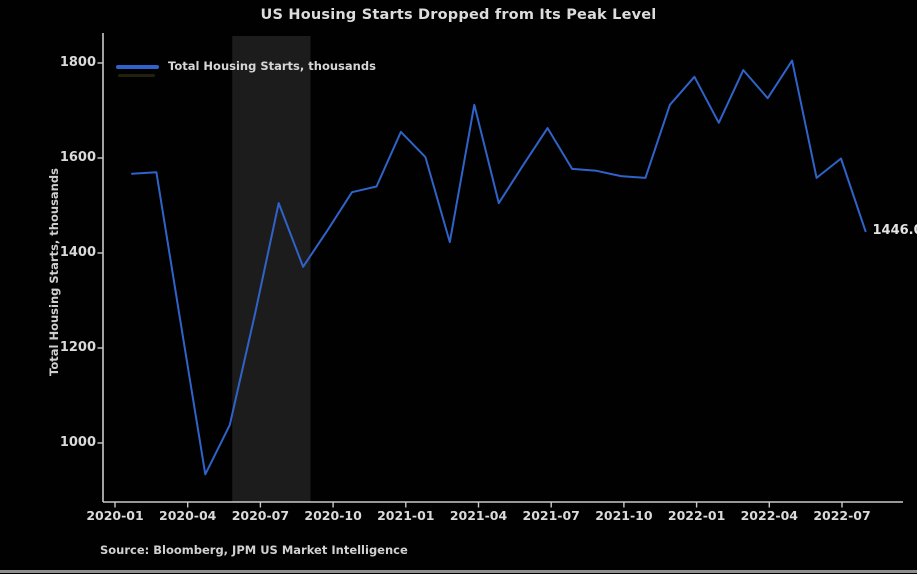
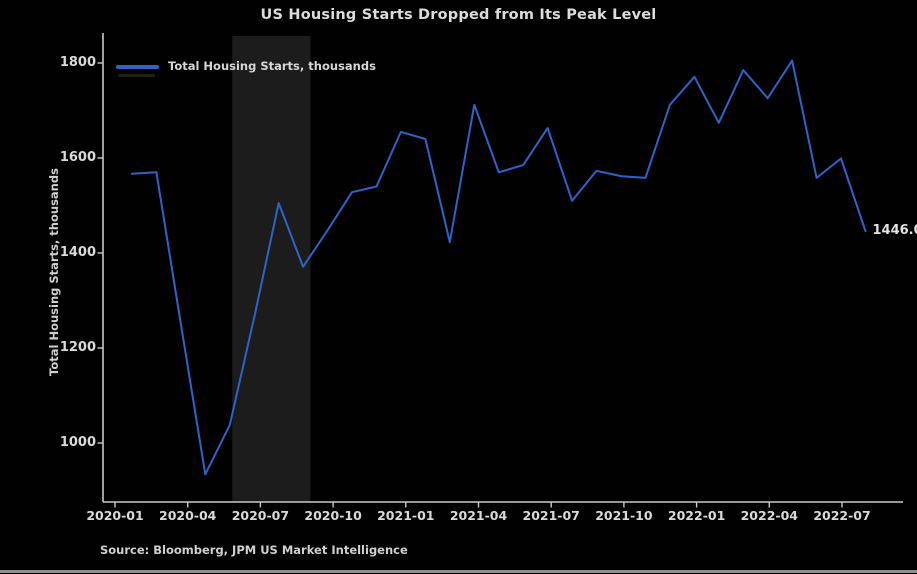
2021-01: 1600 -> 1640
2021-04: 1500 -> 1570
2021-07: 1580 -> 1510
